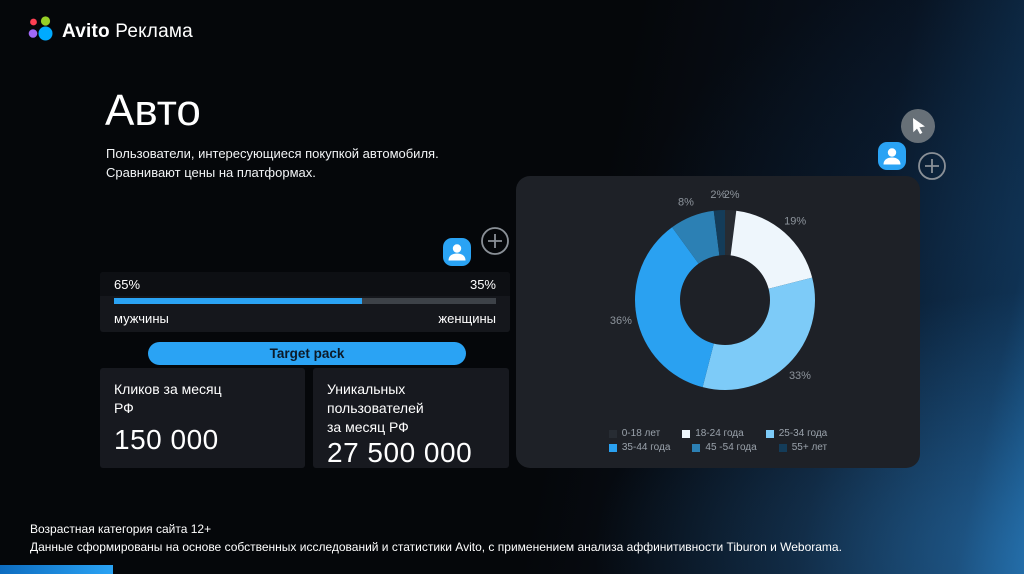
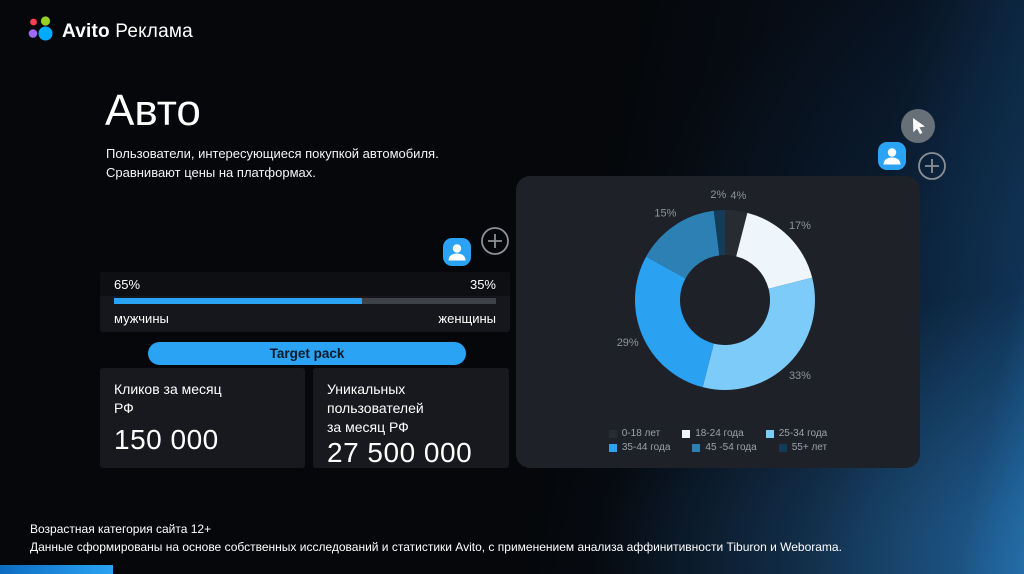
0-18 лет: 2% -> 4%
18-24 года: 19% -> 17%
35-44 года: 36% -> 29%
45 -54 года: 8% -> 15%
